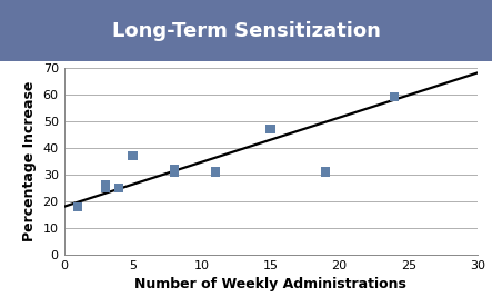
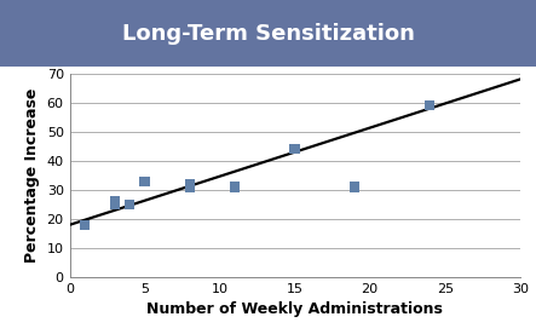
5: 37 -> 33
15: 47 -> 44
